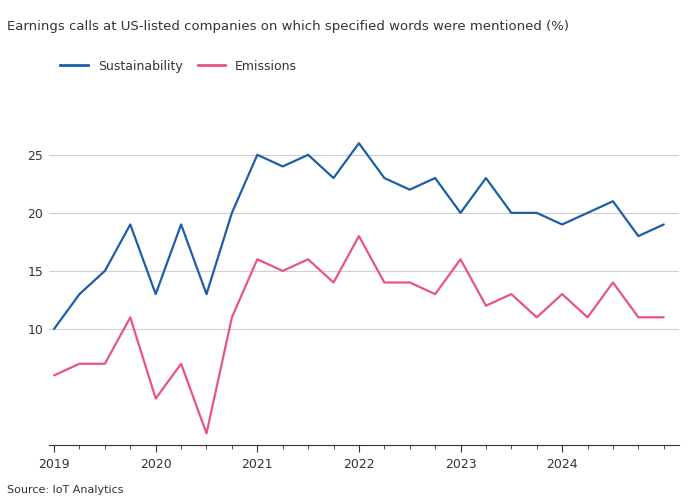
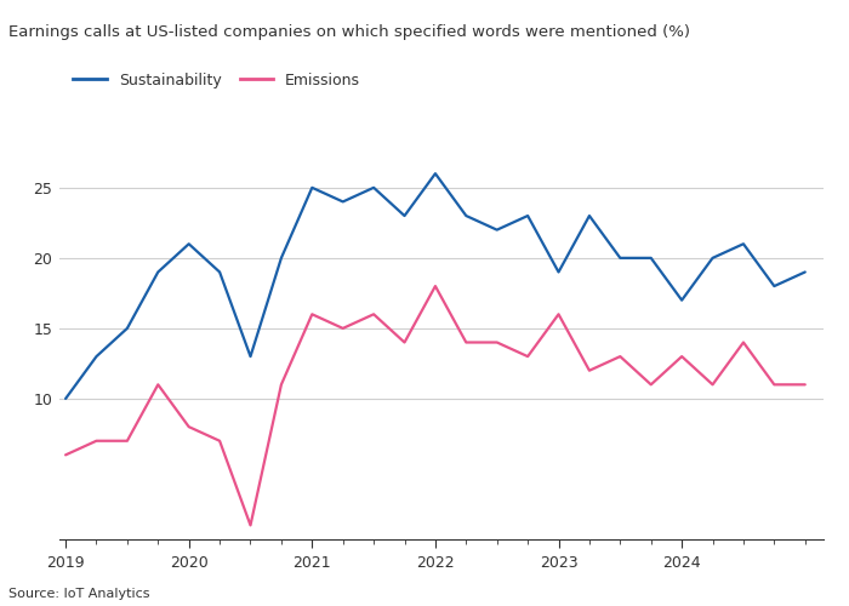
Sustainability/2020: 13 -> 21
Emissions/2020: 4 -> 8
Sustainability/2023: 20 -> 19
Sustainability/2024: 19 -> 17
